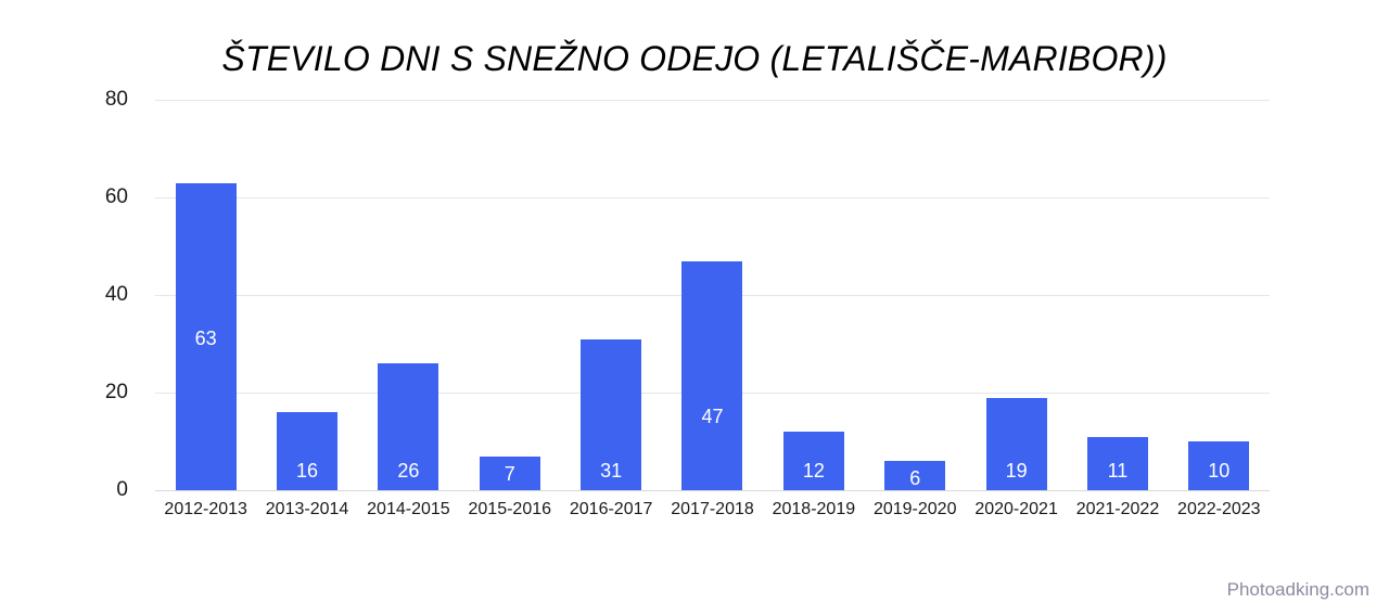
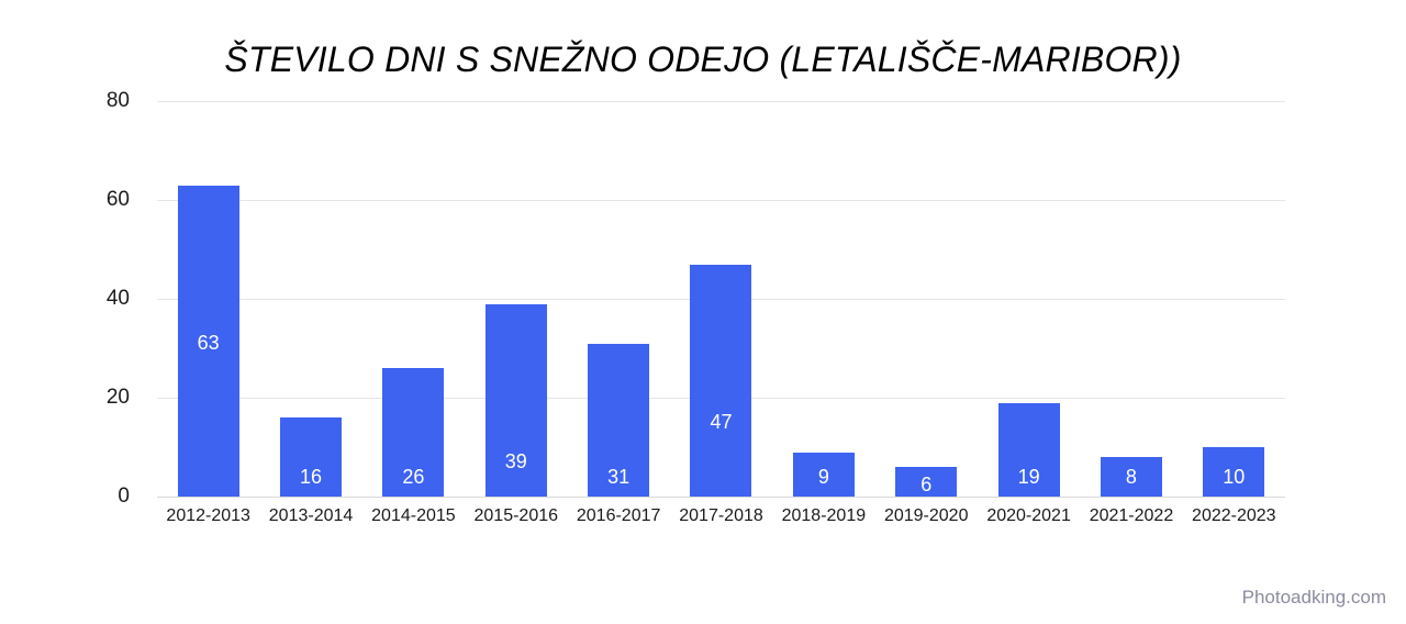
2015-2016: 7 -> 39
2018-2019: 12 -> 9
2021-2022: 11 -> 8
